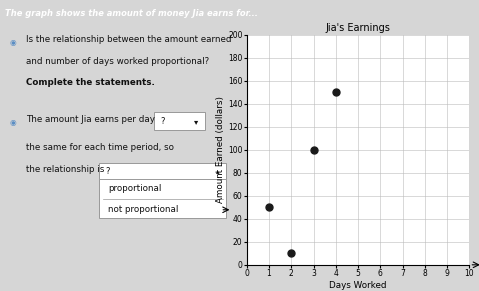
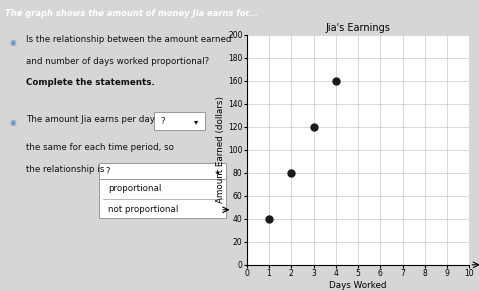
1: 50 -> 40
2: 10 -> 80
3: 100 -> 120
4: 150 -> 160
